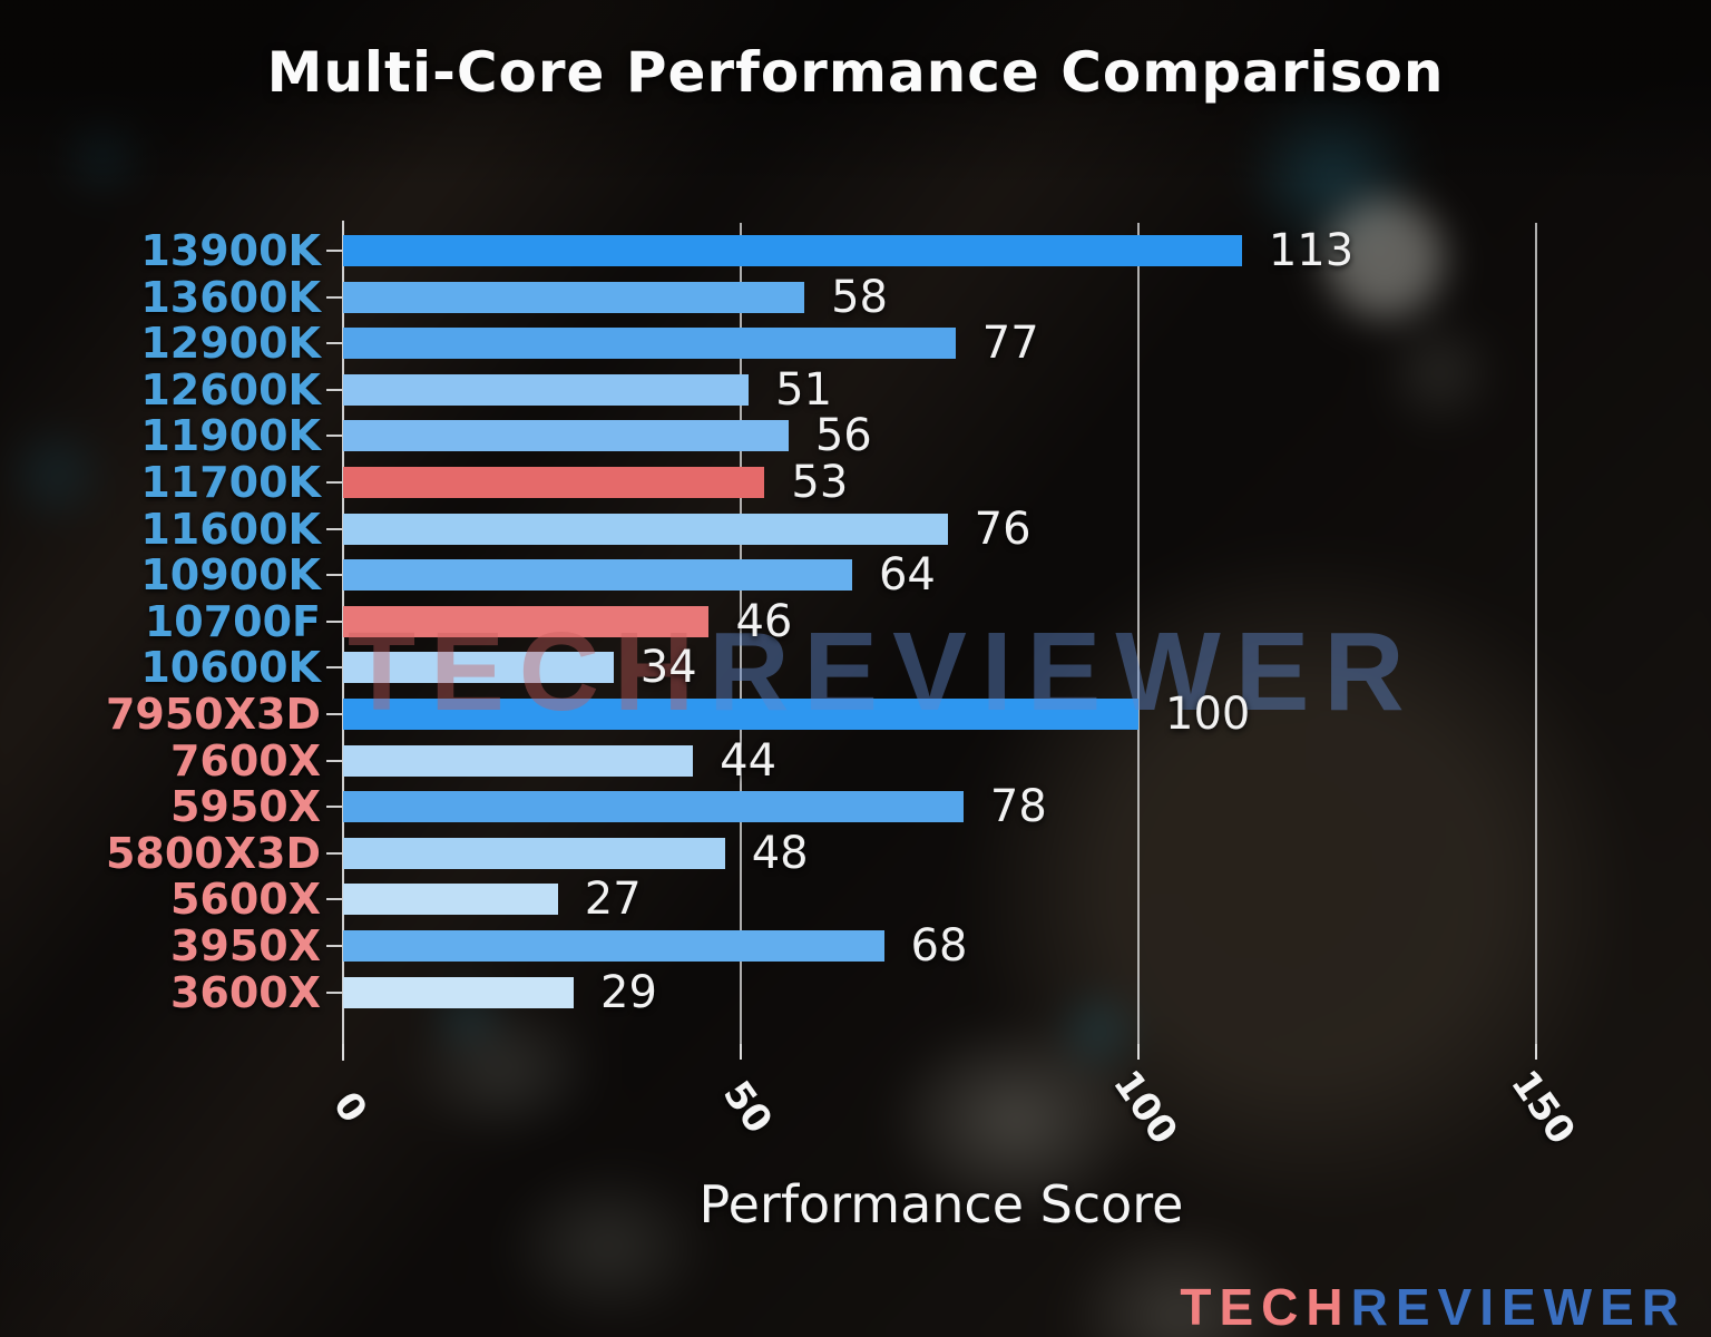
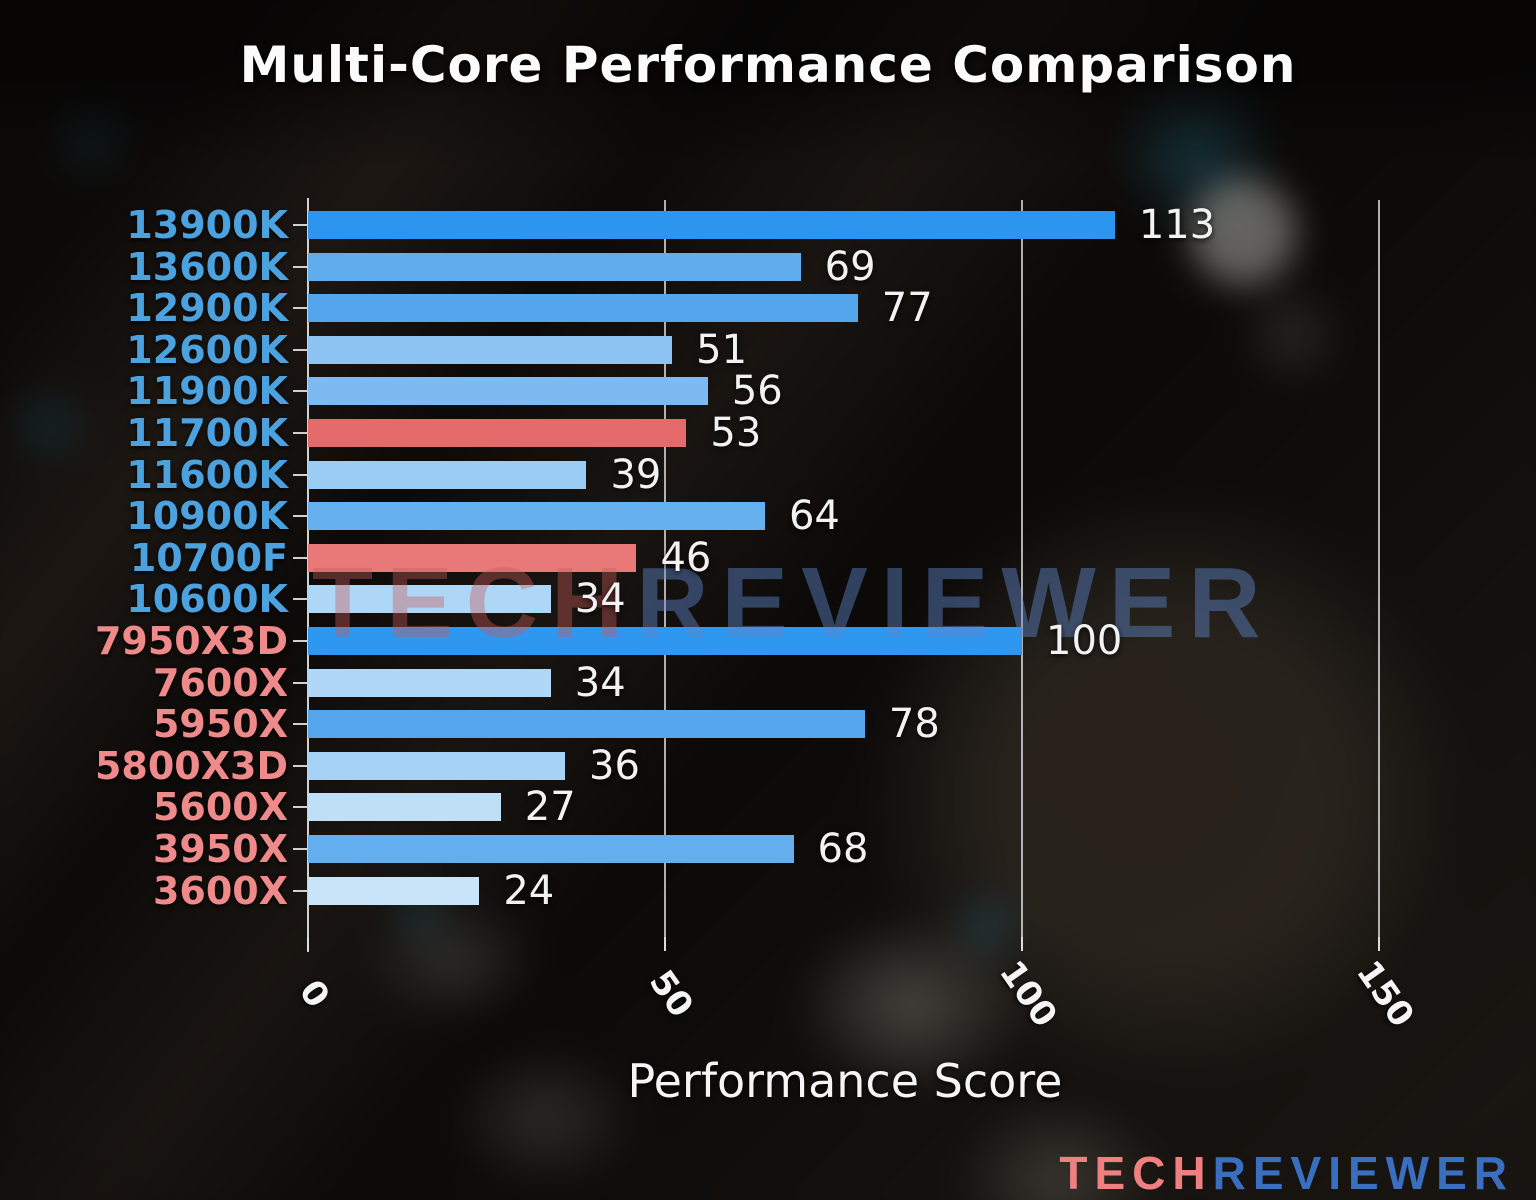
13600K: 58 -> 69
11600K: 76 -> 39
7600X: 44 -> 34
5800X3D: 48 -> 36
3600X: 29 -> 24
